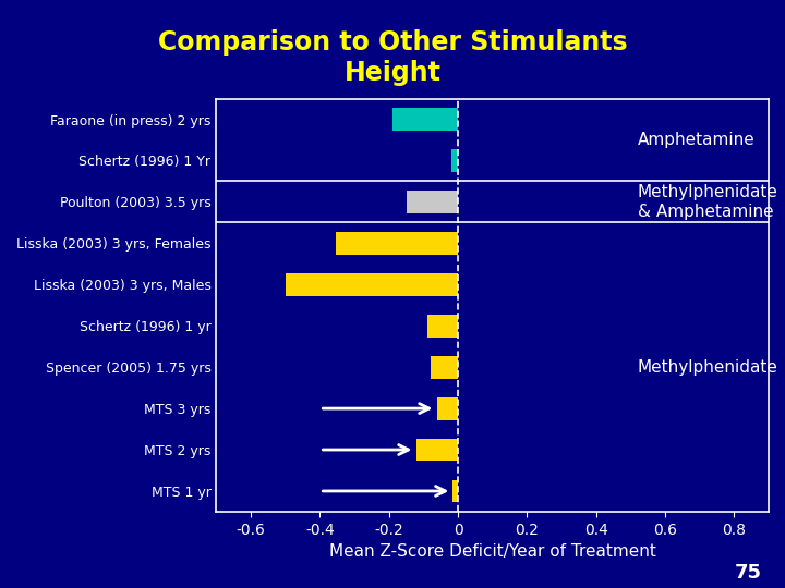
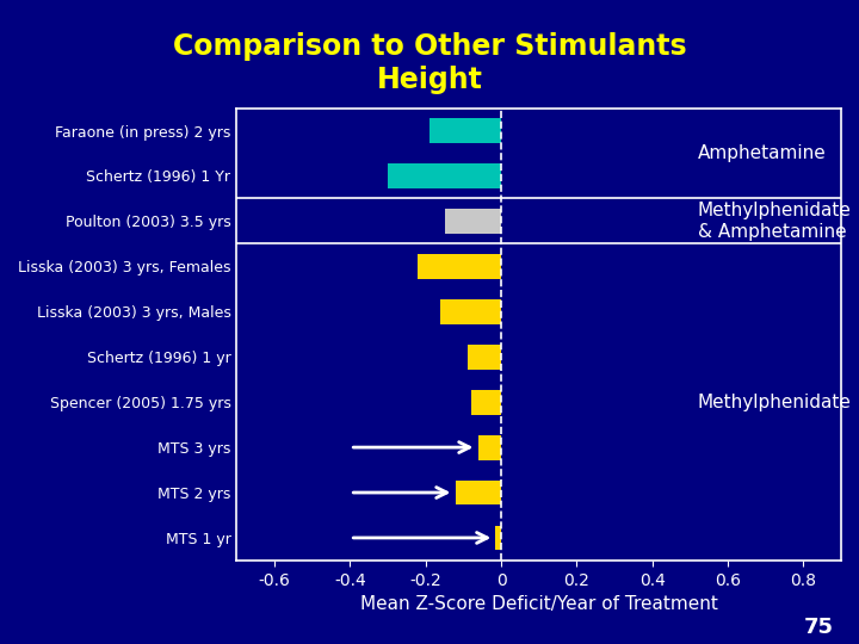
Schertz (1996) 1 Yr: -0.020 -> -0.300
Lisska (2003) 3 yrs, Females: -0.355 -> -0.220
Lisska (2003) 3 yrs, Males: -0.500 -> -0.160
